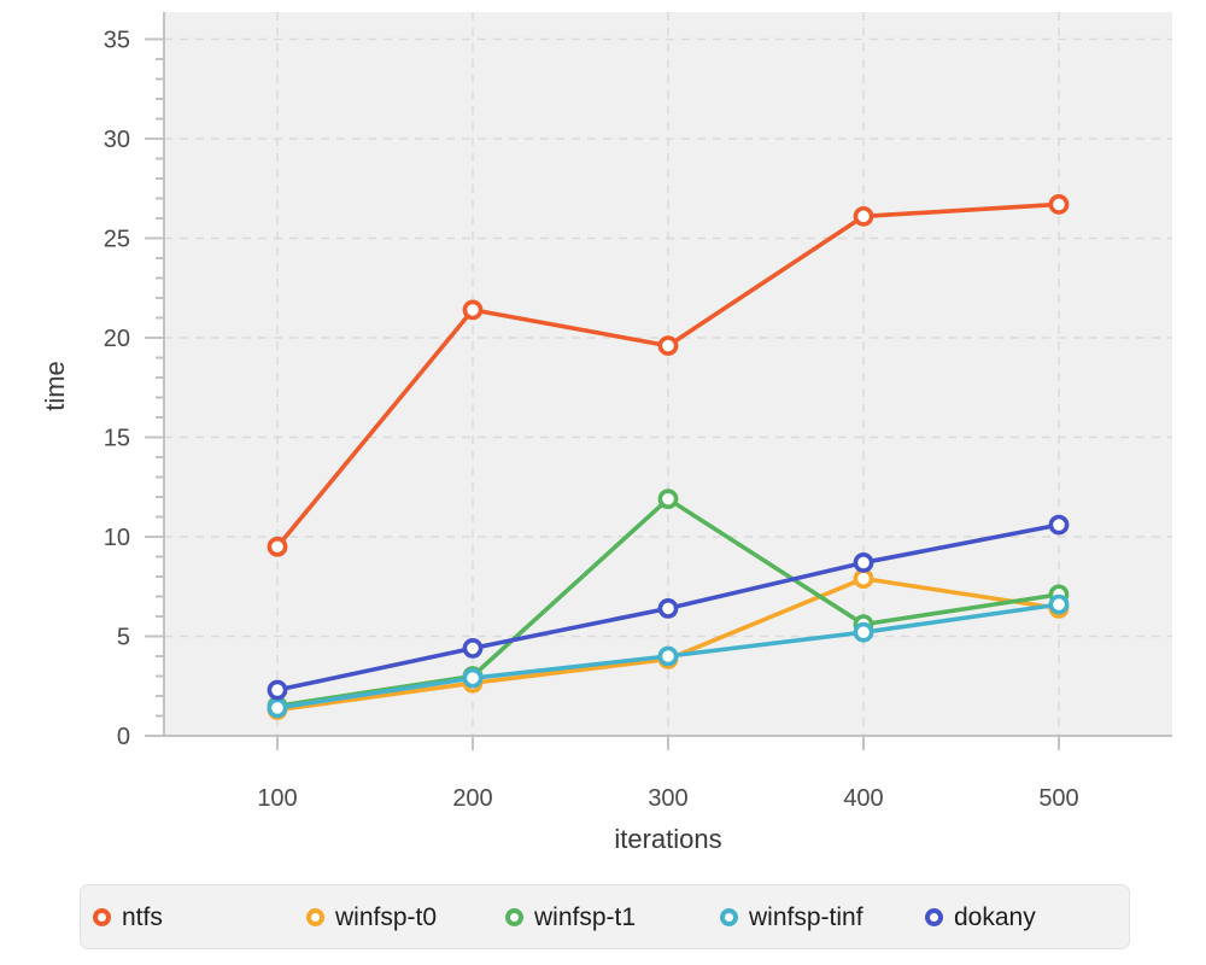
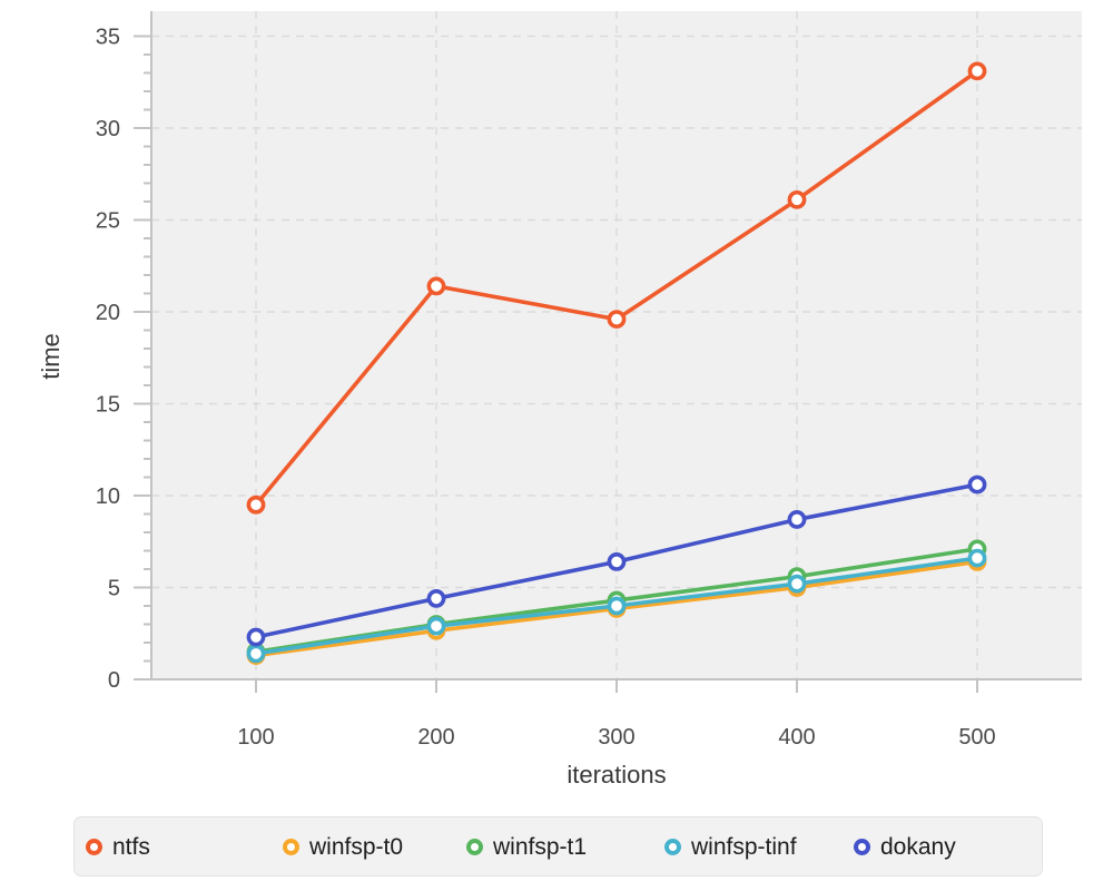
winfsp-t1/300: 11.9 -> 4.3
winfsp-t0/400: 7.9 -> 5.0
ntfs/500: 26.7 -> 33.1
